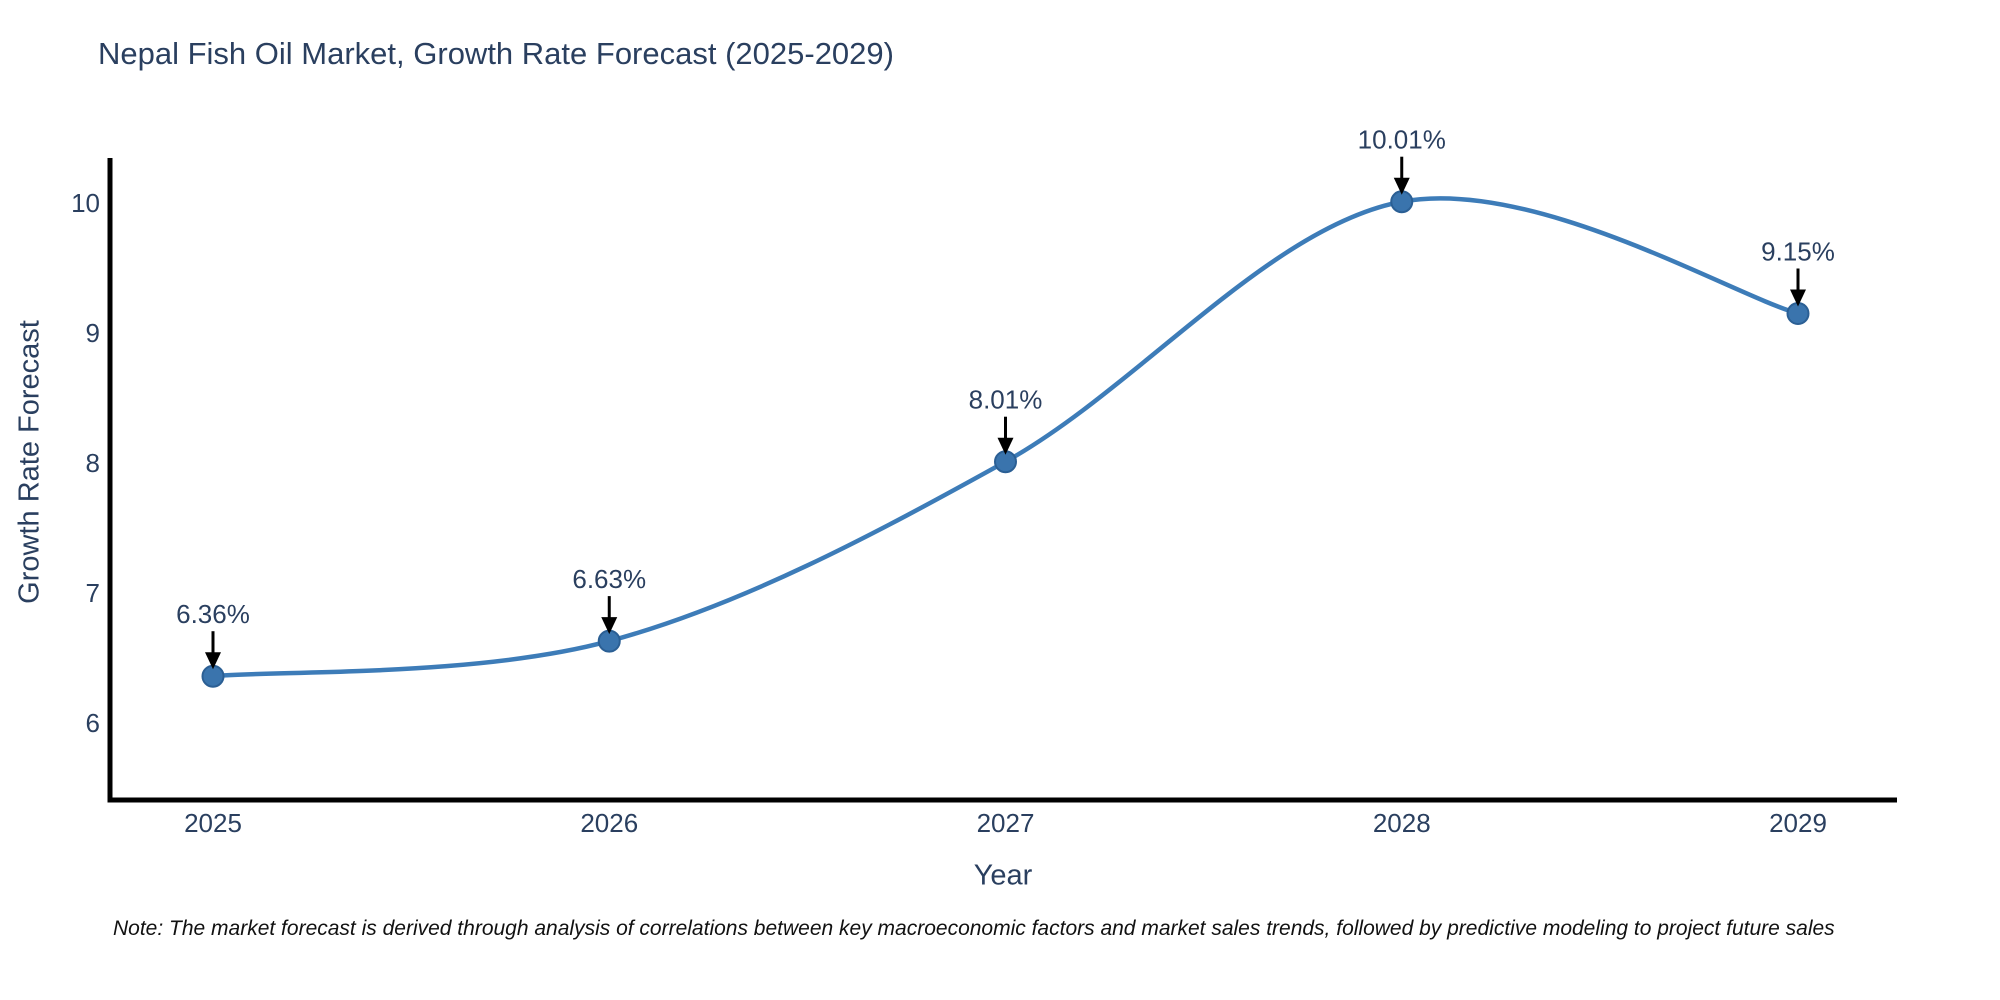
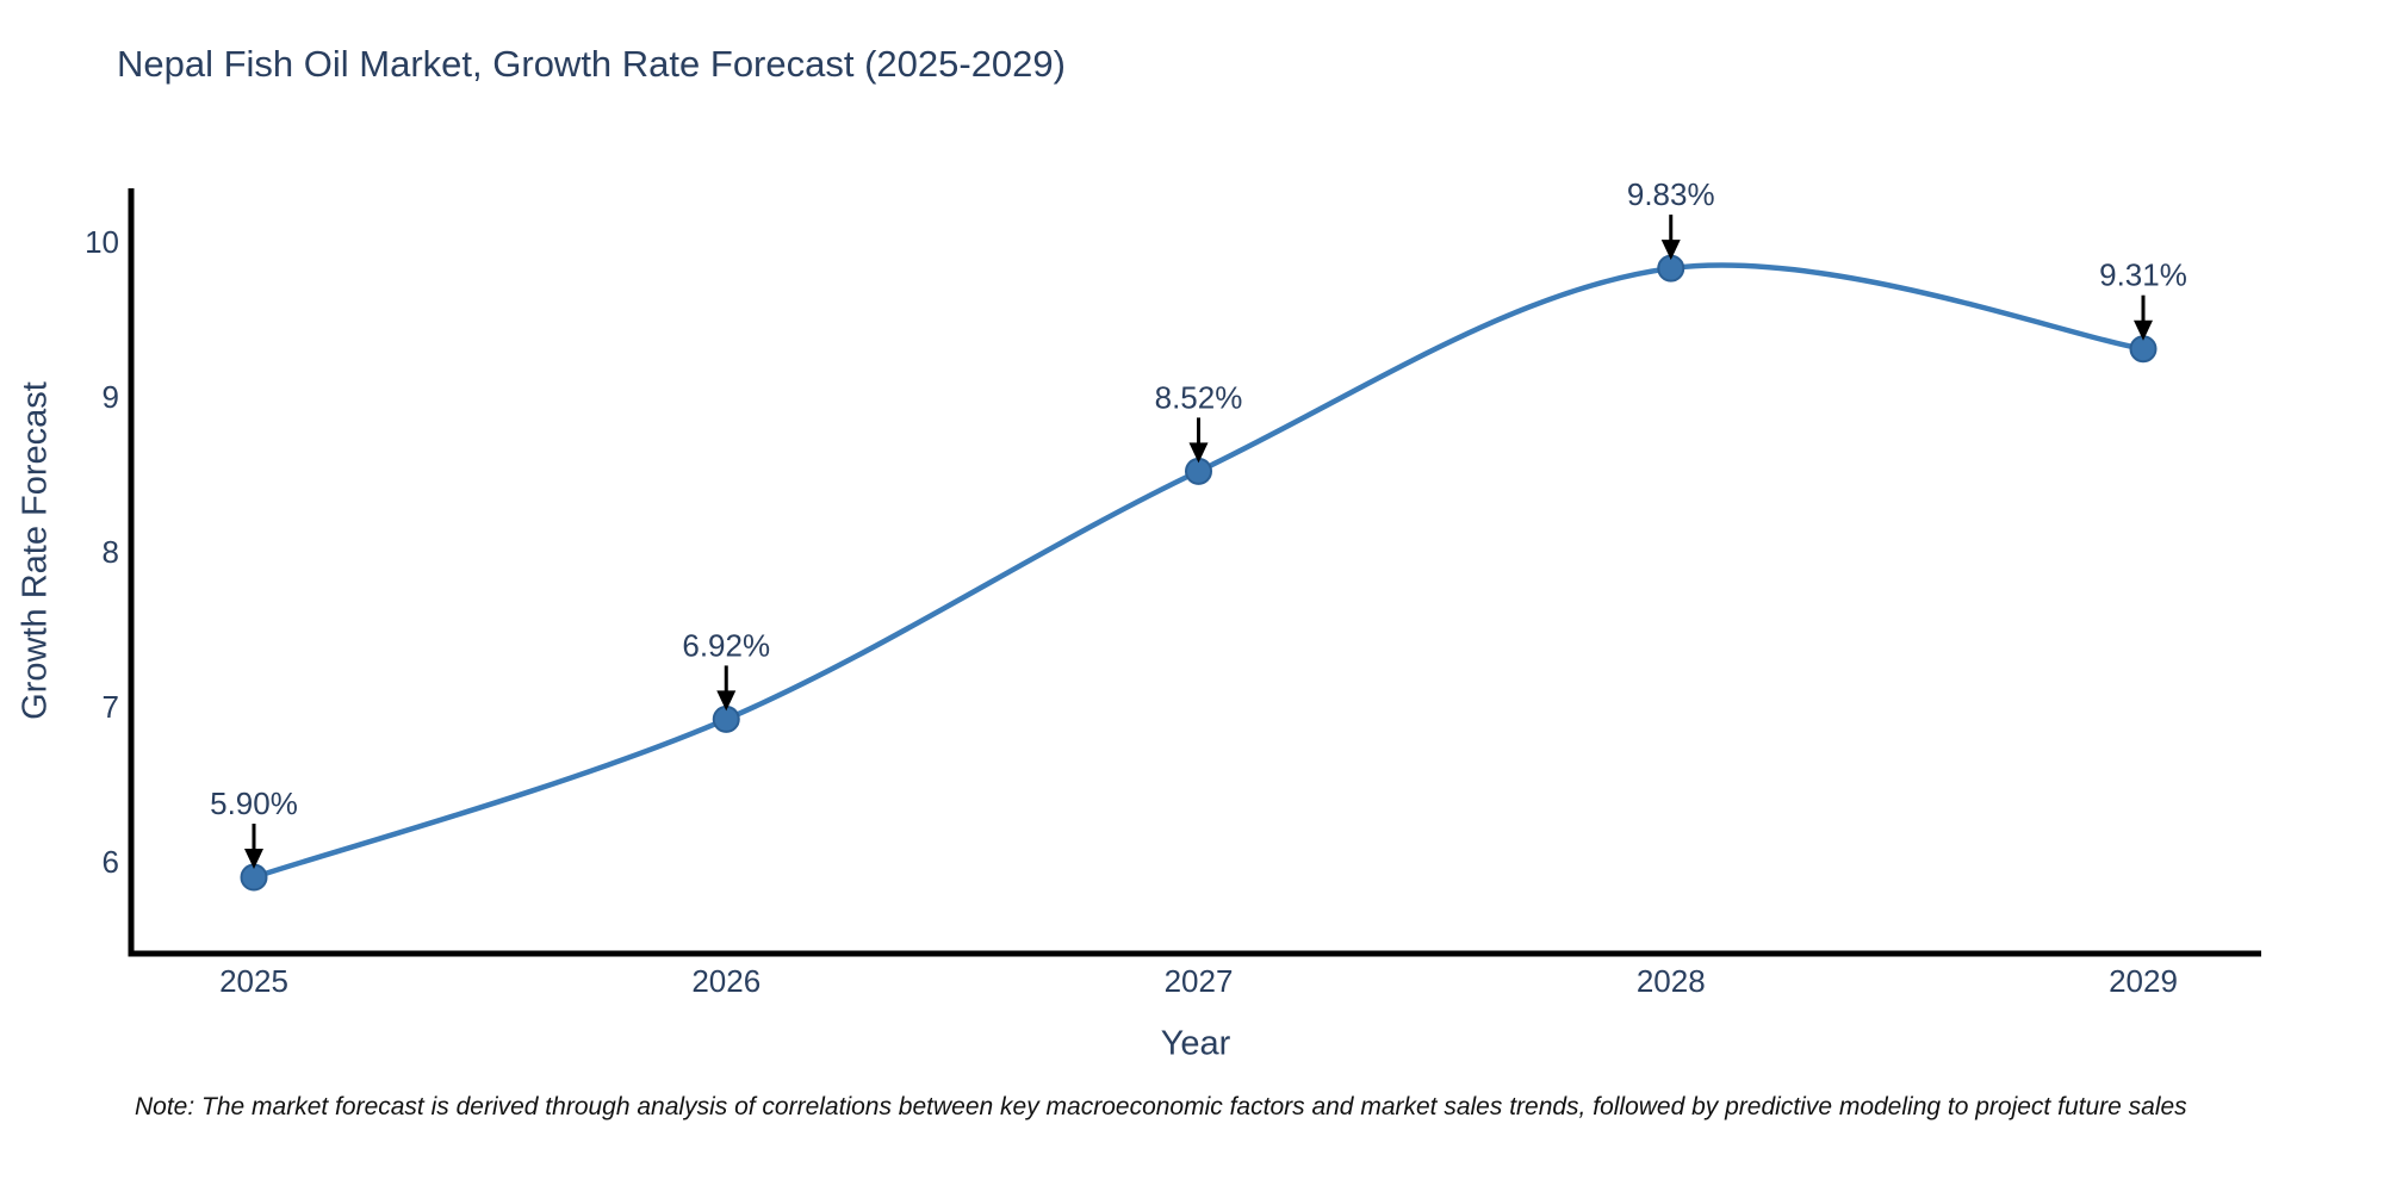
2025: 6.36% -> 5.90%
2026: 6.63% -> 6.92%
2027: 8.01% -> 8.52%
2028: 10.01% -> 9.83%
2029: 9.15% -> 9.31%
